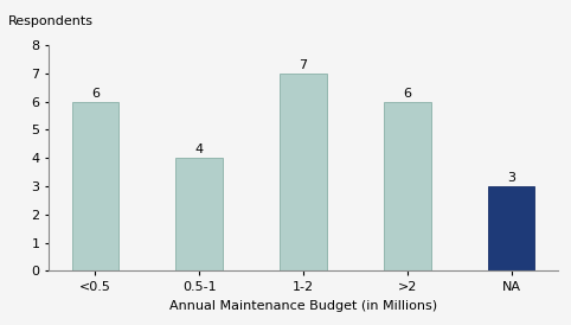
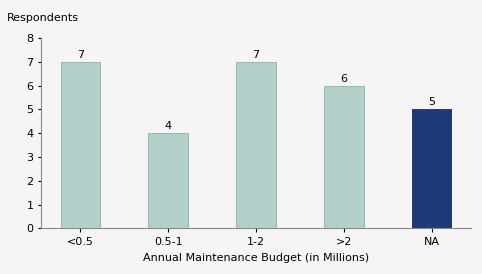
<0.5: 6 -> 7
NA: 3 -> 5
